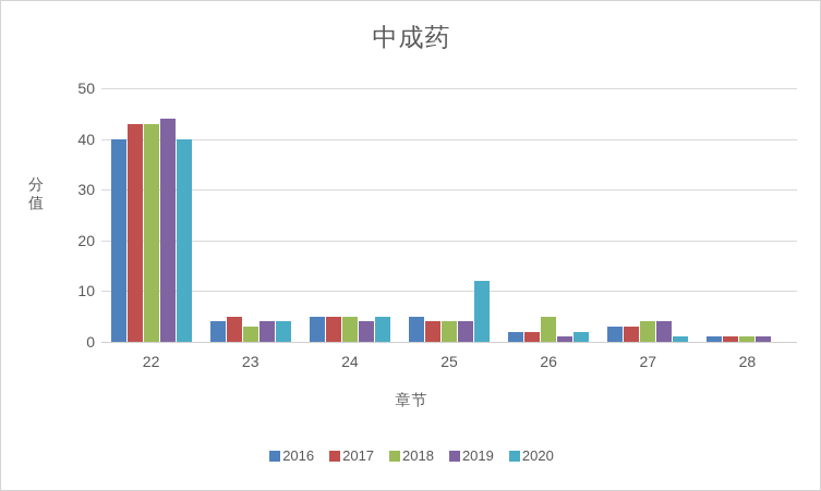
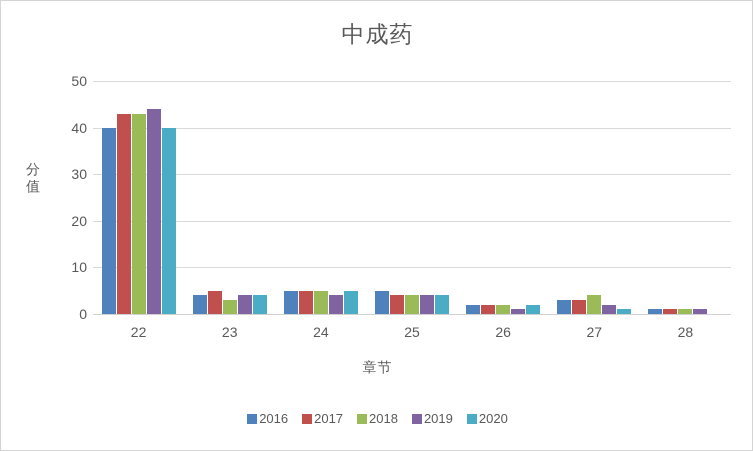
2020/25: 12 -> 4
2018/26: 5 -> 2
2019/27: 4 -> 2
